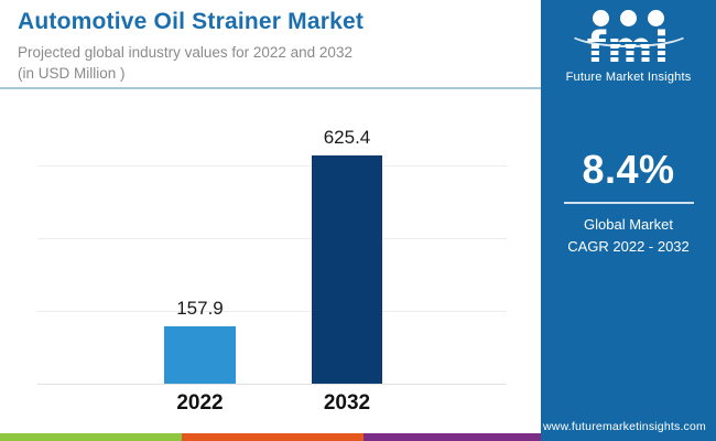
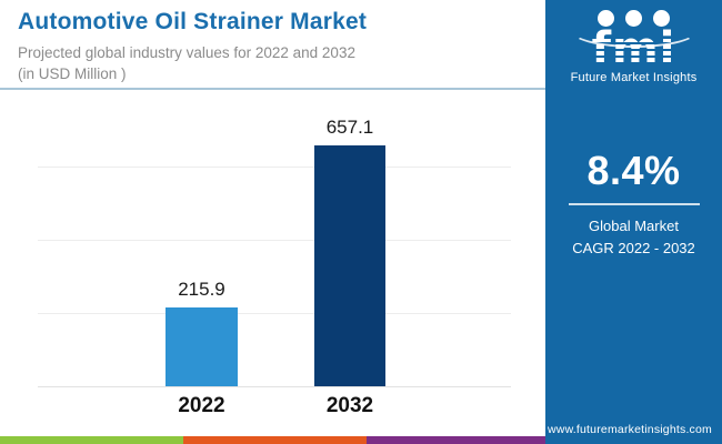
2022: 157.9 -> 215.9
2032: 625.4 -> 657.1
